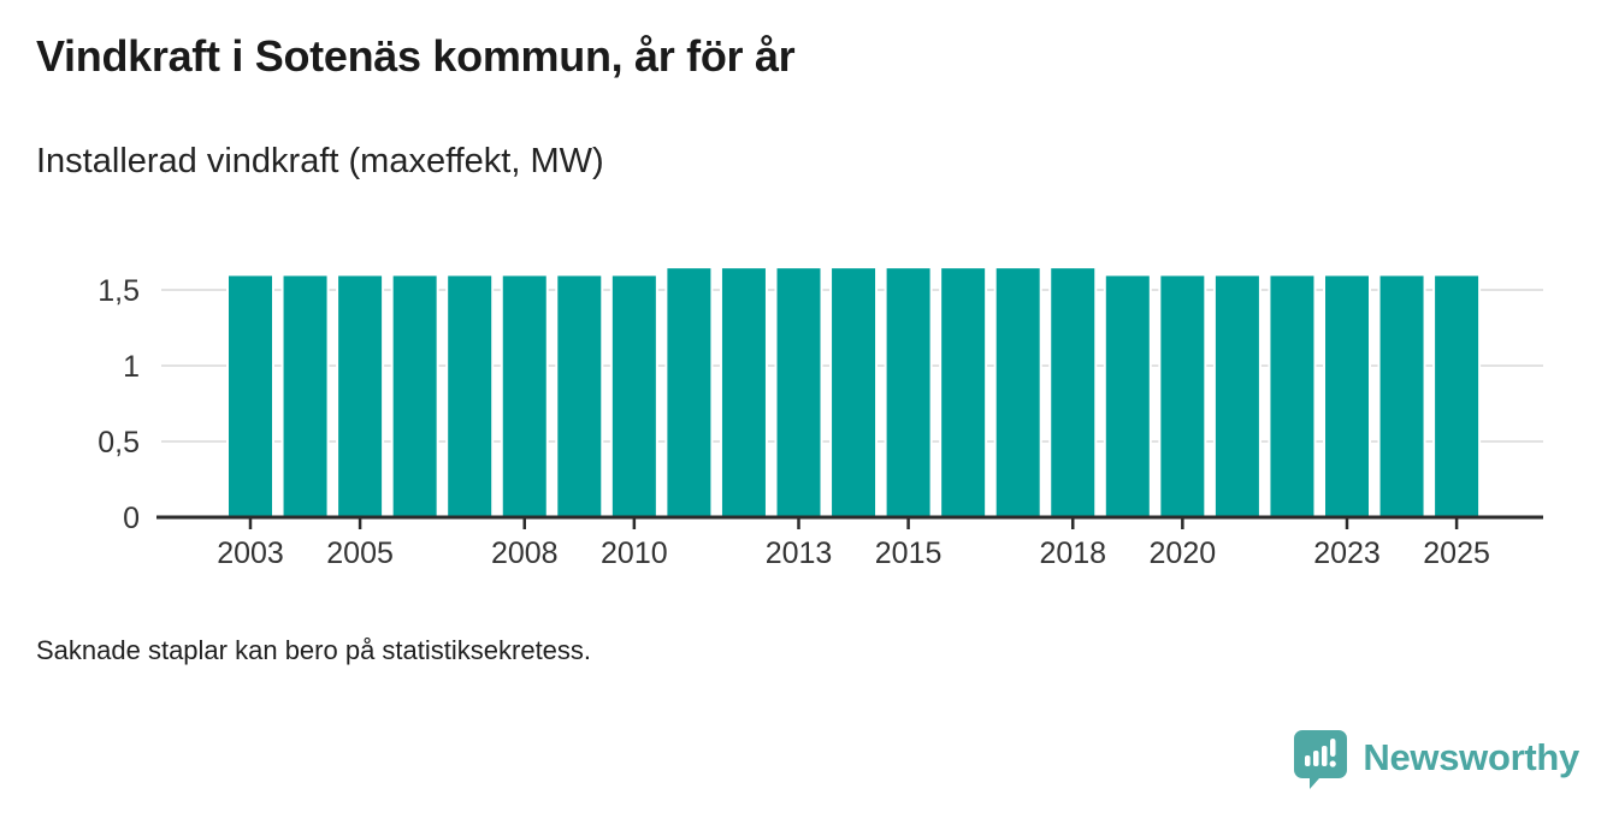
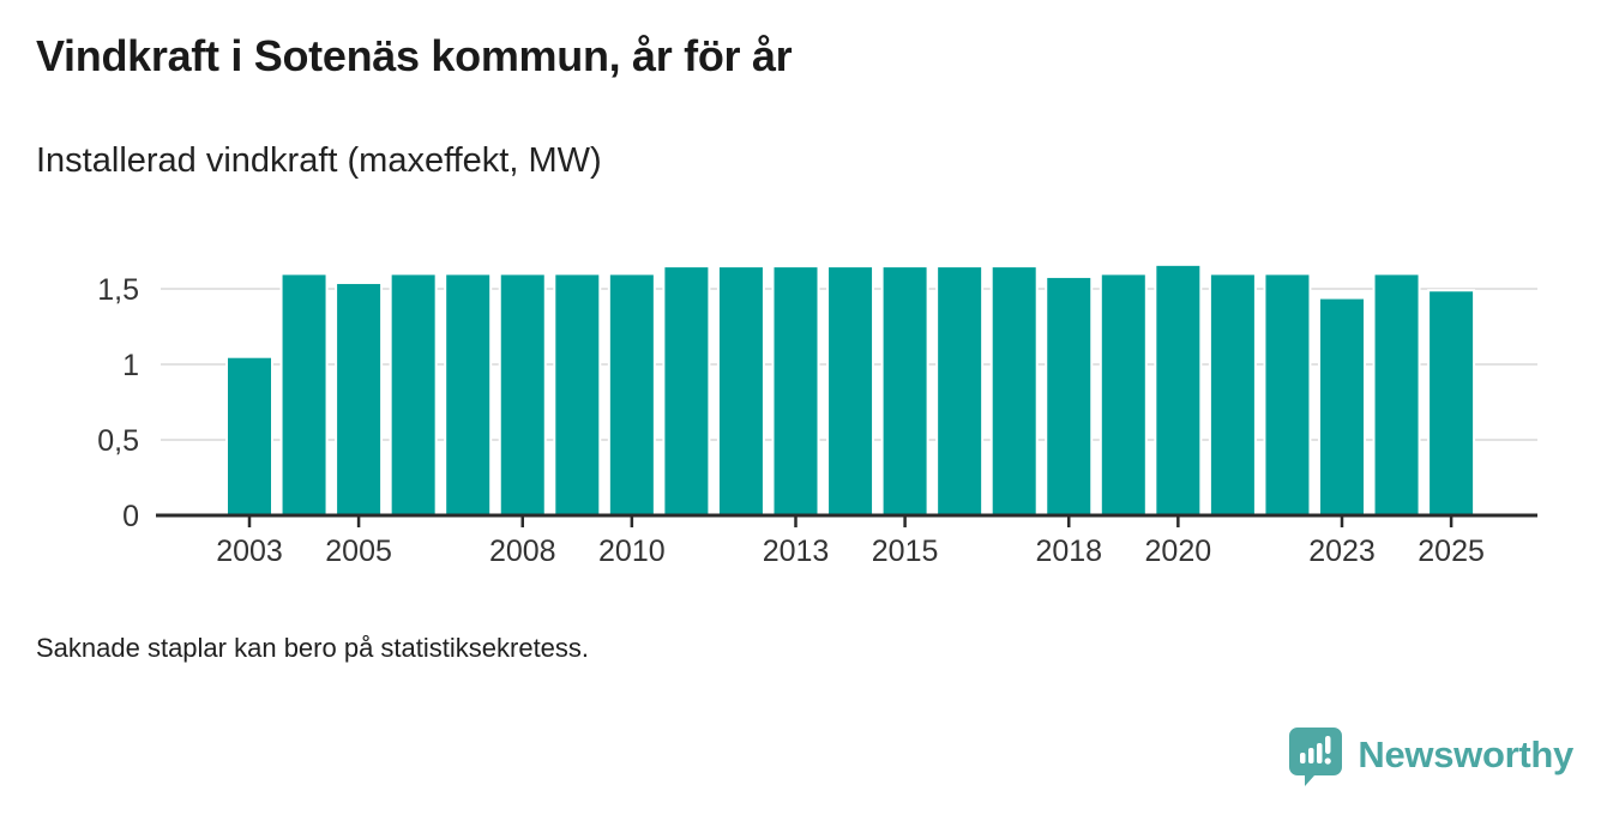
2003: 1,60 -> 1,05
2005: 1,60 -> 1,54
2018: 1,65 -> 1,58
2020: 1,60 -> 1,66
2023: 1,60 -> 1,44
2025: 1,60 -> 1,49
